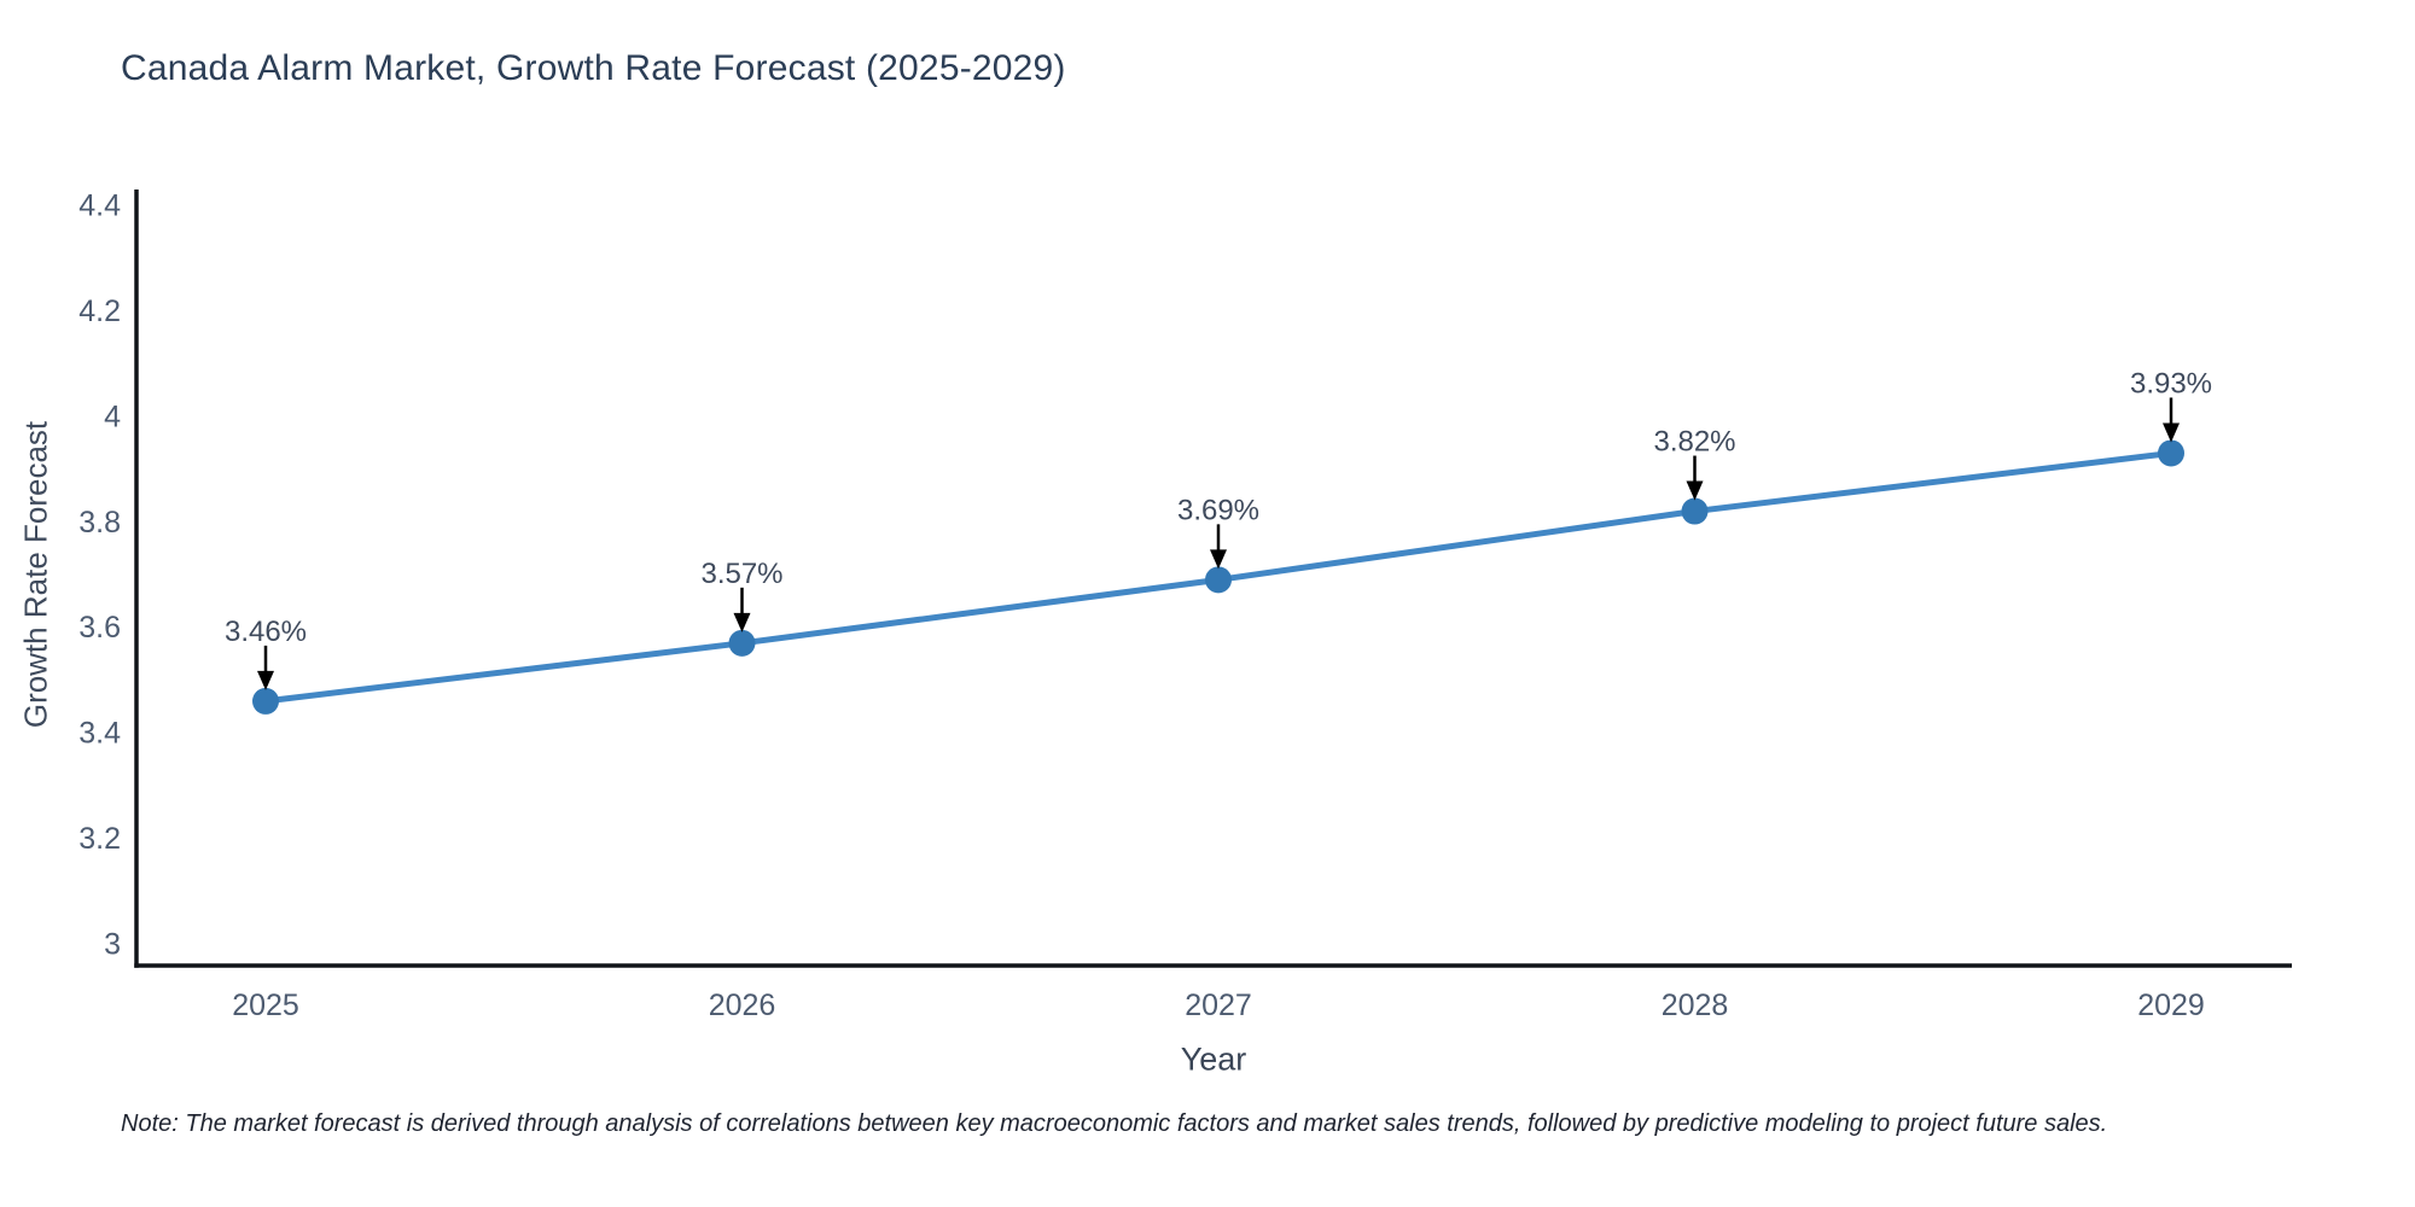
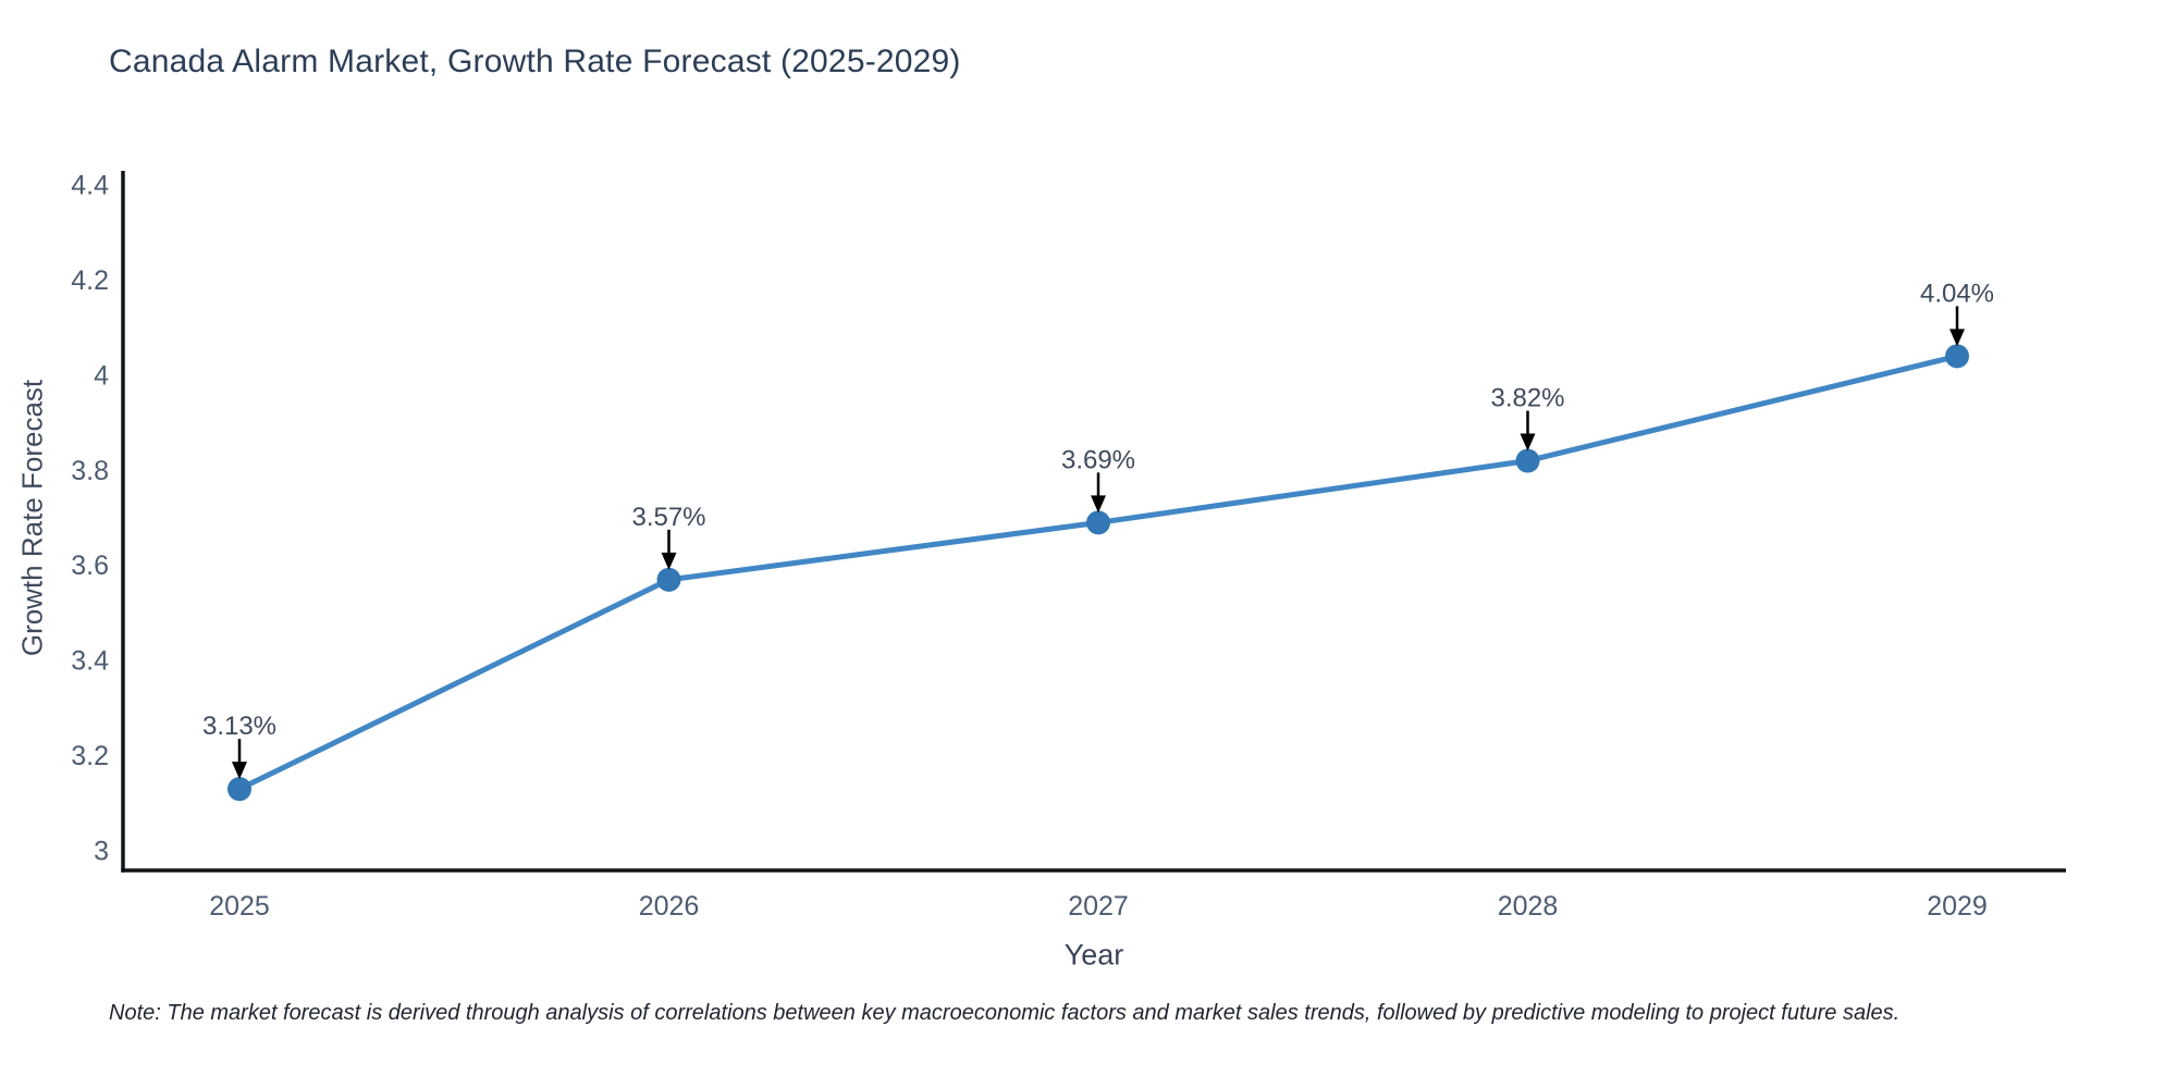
2025: 3.46% -> 3.13%
2029: 3.93% -> 4.04%
